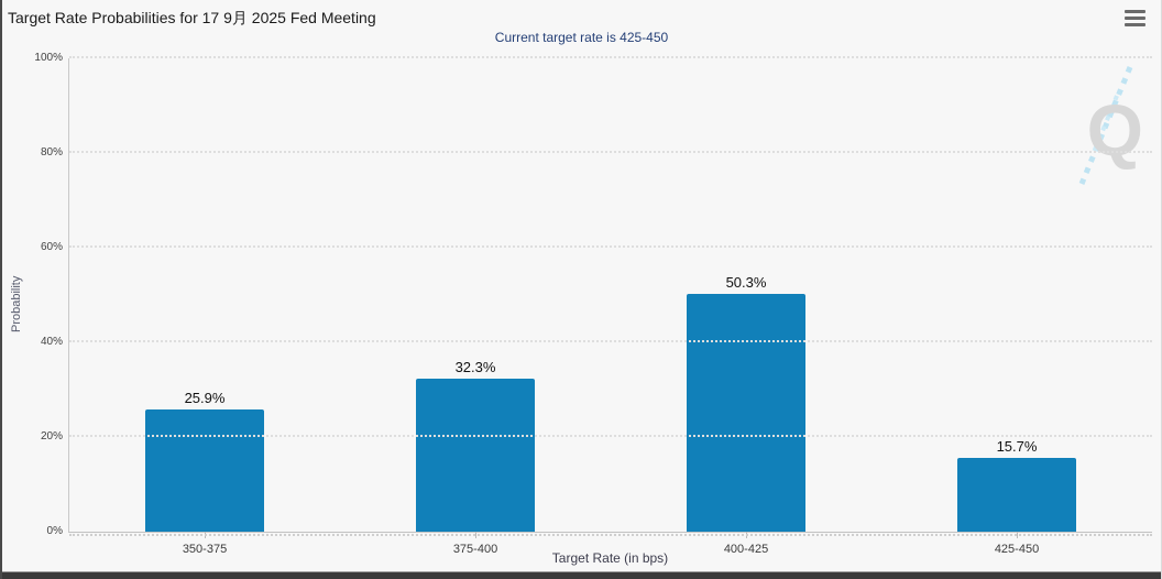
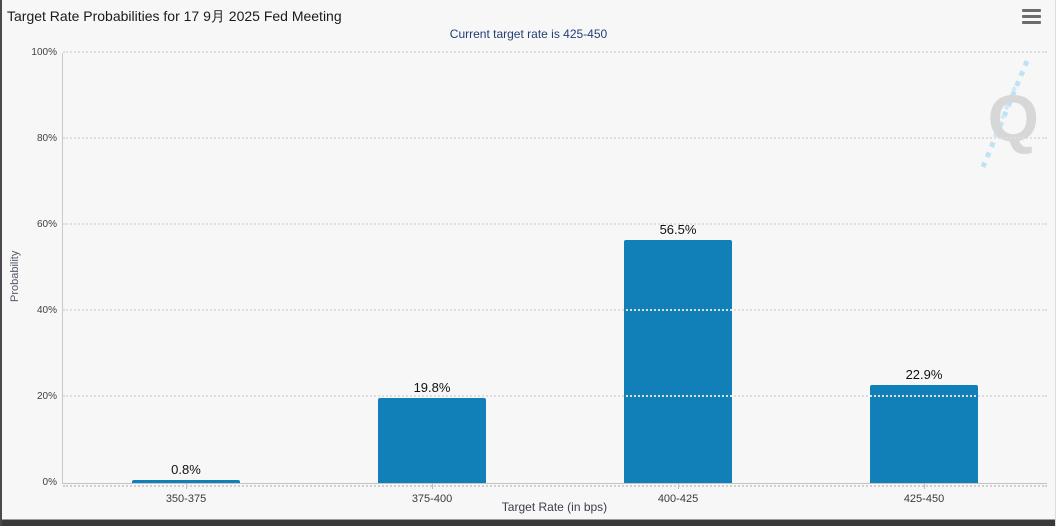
350-375: 25.9% -> 0.8%
375-400: 32.3% -> 19.8%
400-425: 50.3% -> 56.5%
425-450: 15.7% -> 22.9%
